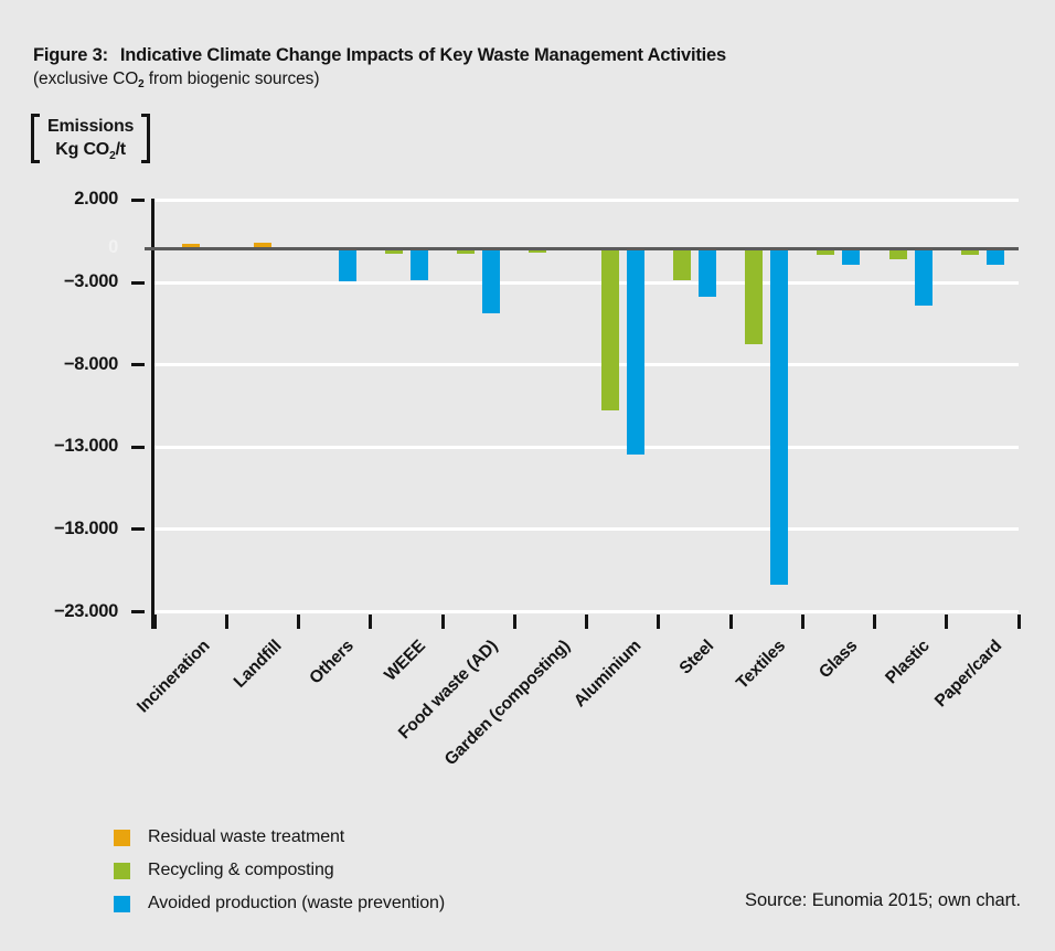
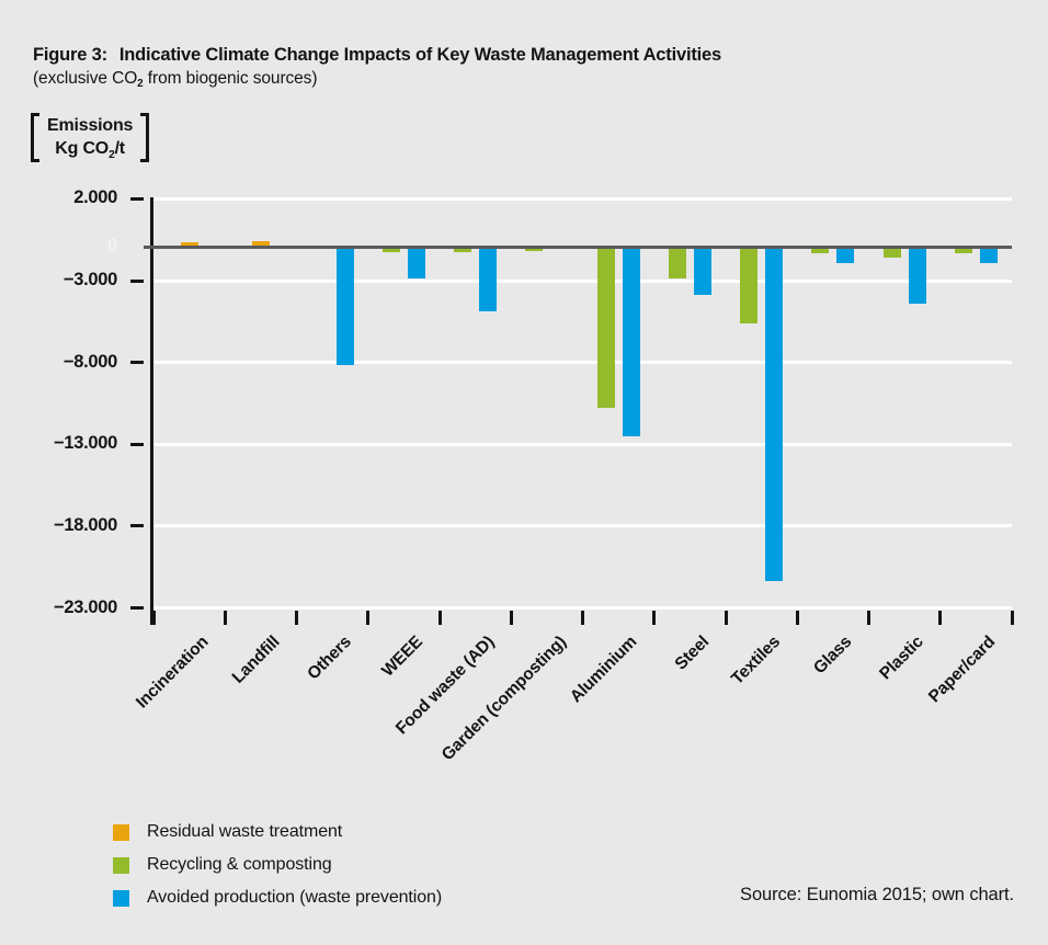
Avoided production (waste prevention)/Others: -2900 -> -8200
Avoided production (waste prevention)/Aluminium: -13500 -> -12500
Recycling & composting/Textiles: -6800 -> -5600
